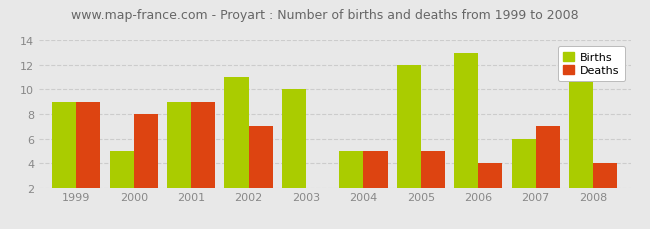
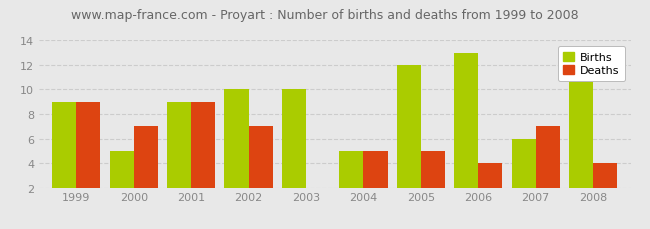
Deaths/2000: 8 -> 7
Births/2002: 11 -> 10
